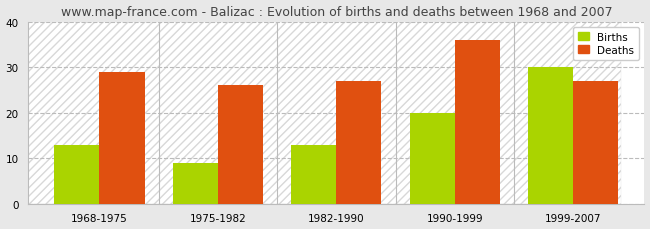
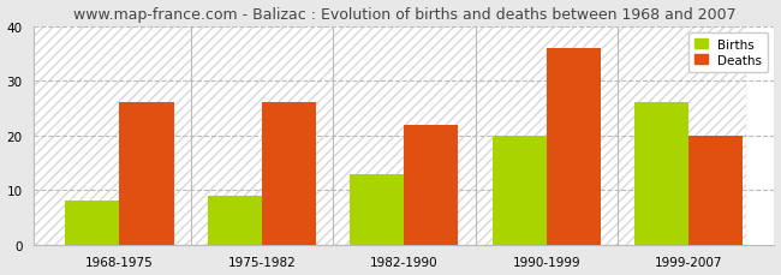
Births/1968-1975: 13 -> 8
Deaths/1968-1975: 29 -> 26
Deaths/1982-1990: 27 -> 22
Births/1999-2007: 30 -> 26
Deaths/1999-2007: 27 -> 20
